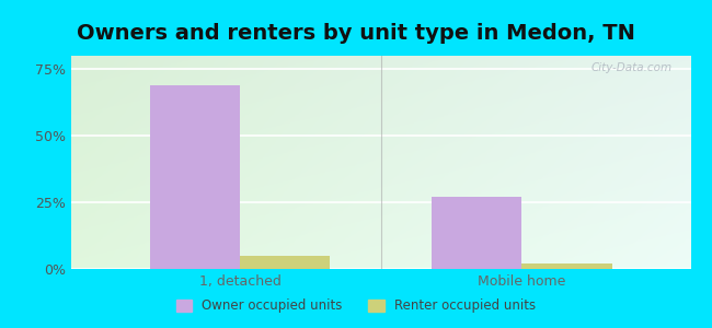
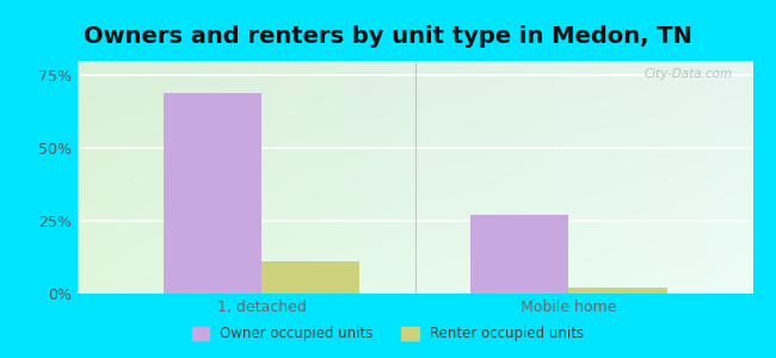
Renter occupied units/1, detached: 5% -> 11%
